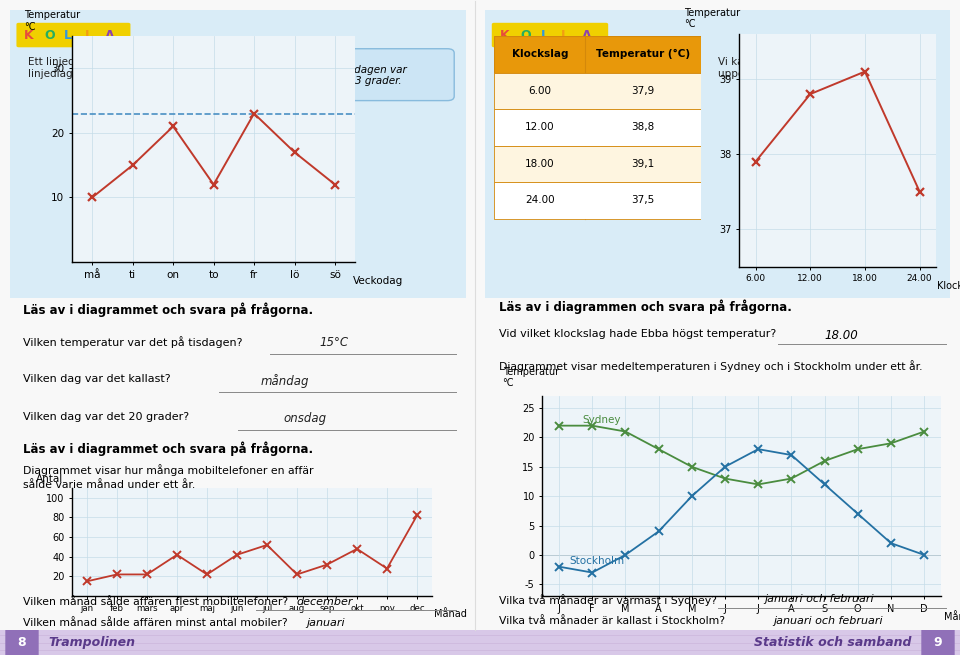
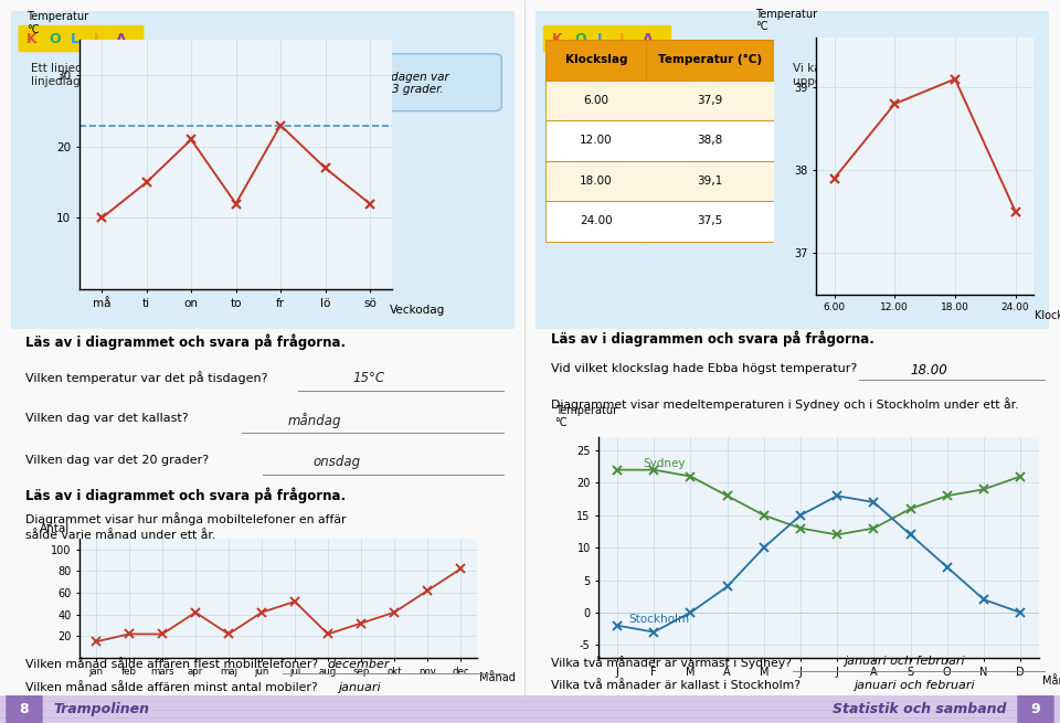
okt: 48 -> 42
nov: 28 -> 62
